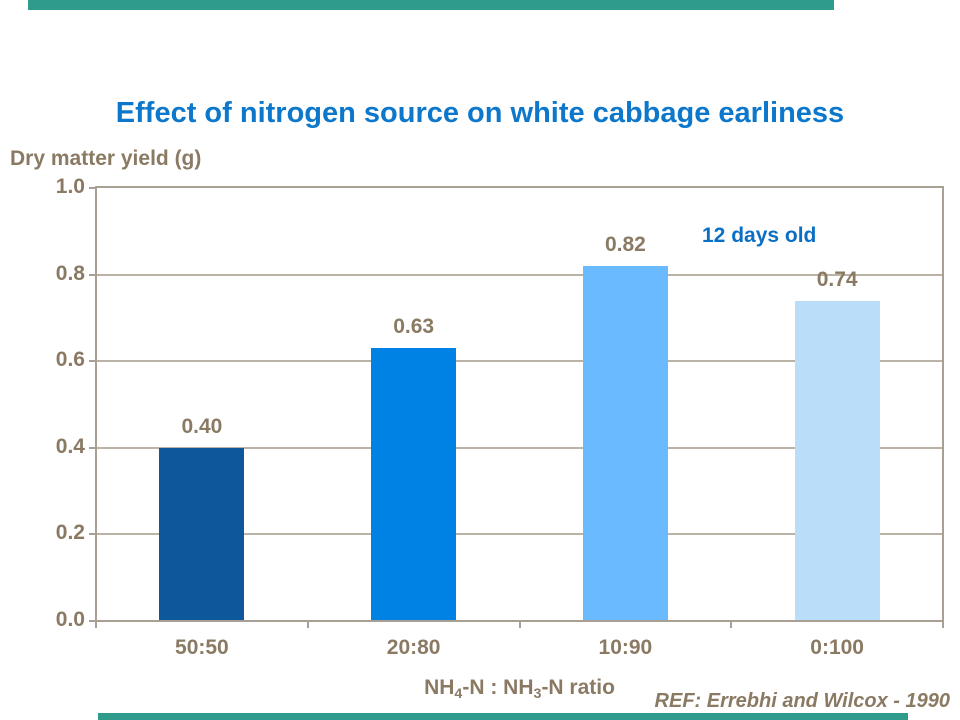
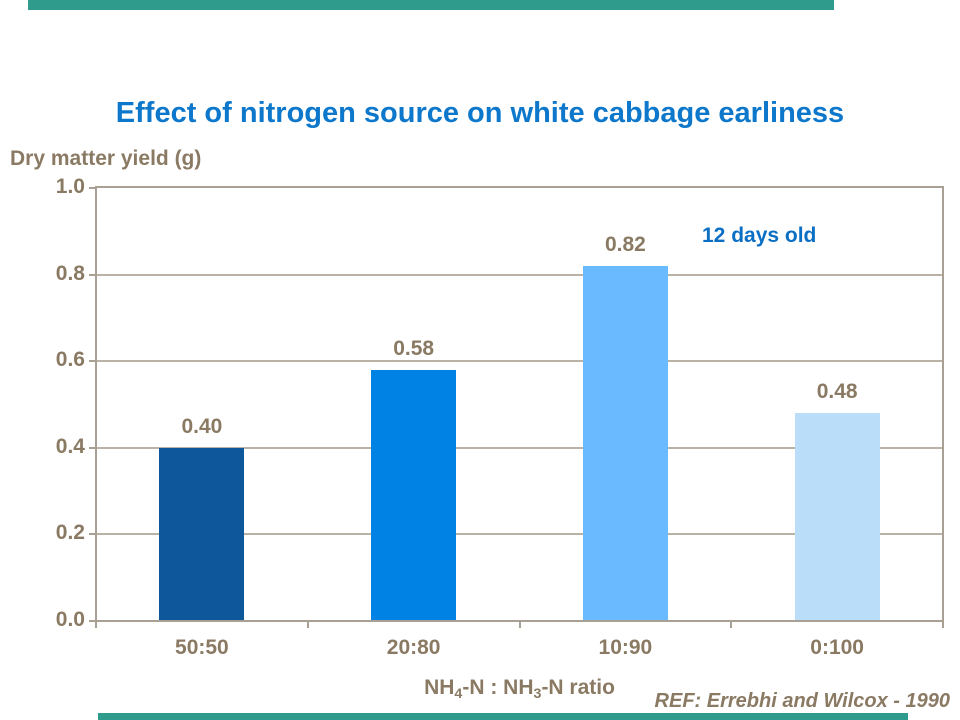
20:80: 0.63 -> 0.58
0:100: 0.74 -> 0.48
